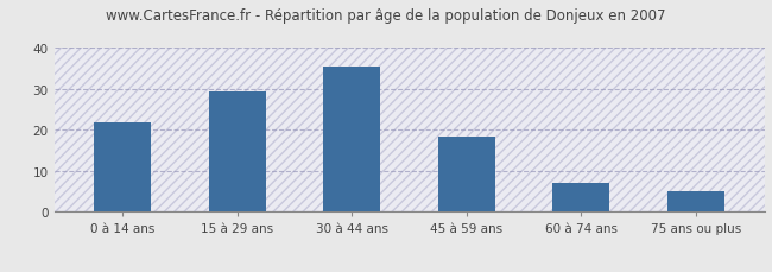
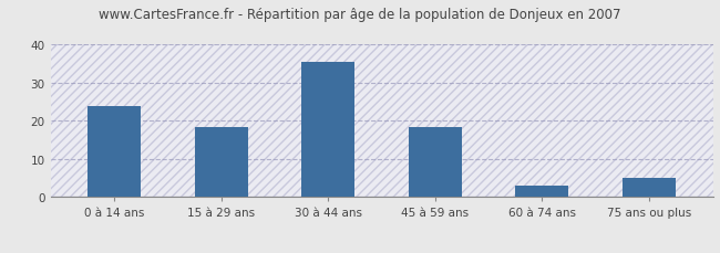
0 à 14 ans: 22.0 -> 24.0
15 à 29 ans: 29.5 -> 18.5
60 à 74 ans: 7.0 -> 3.0
